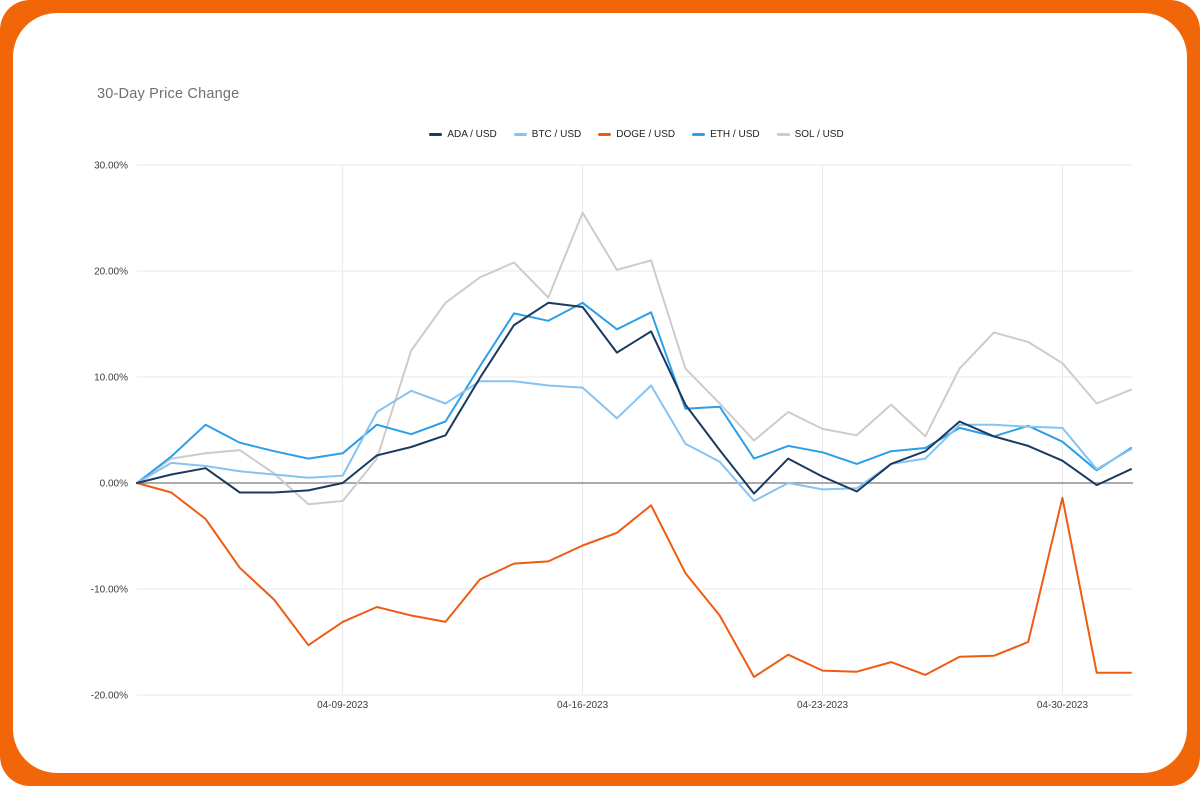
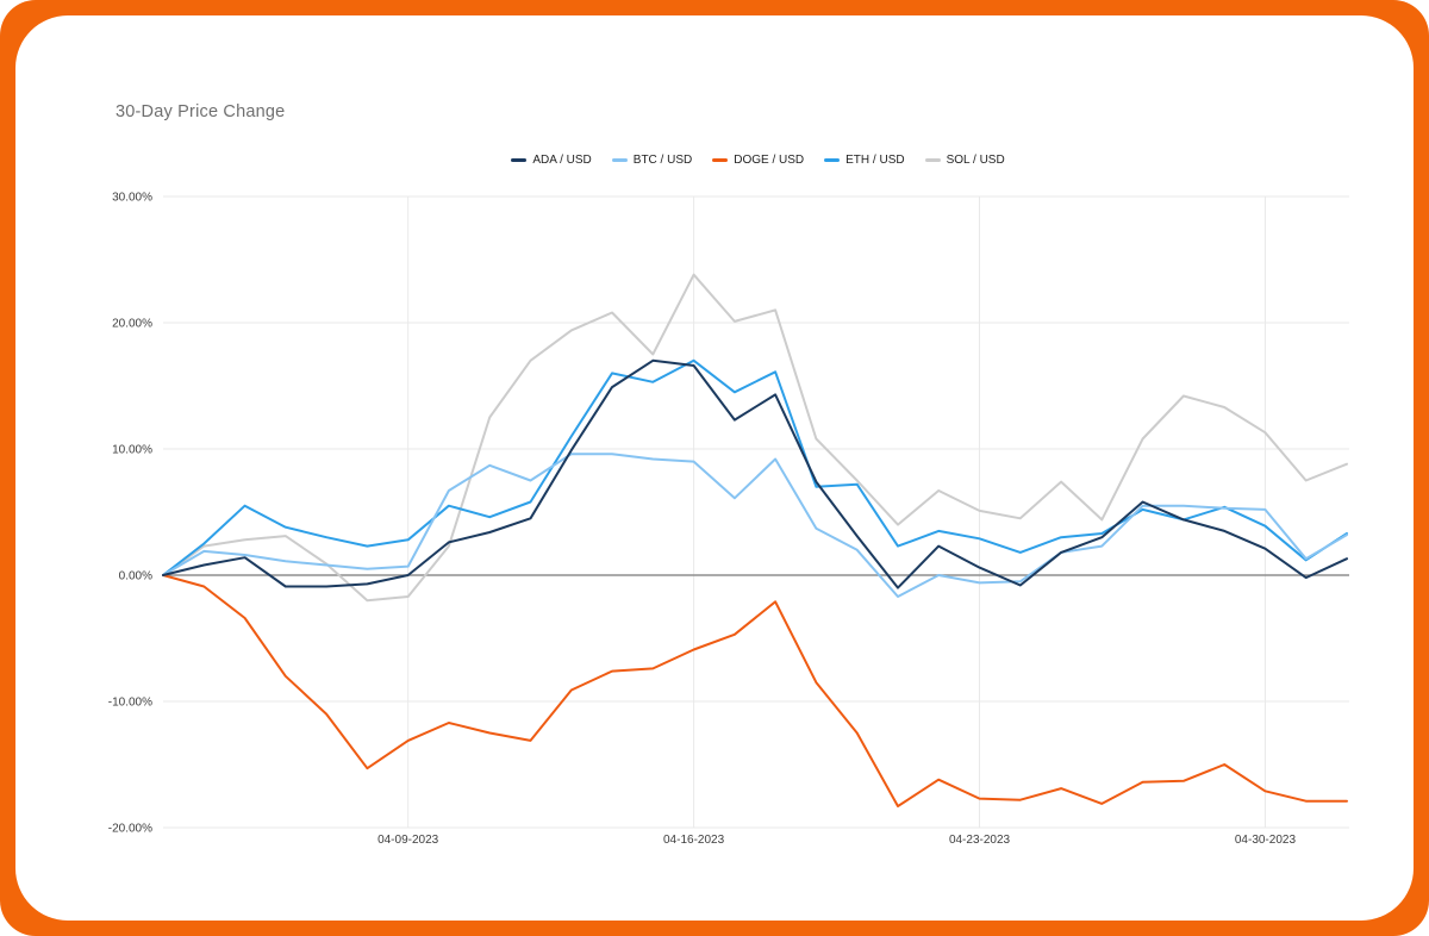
SOL / USD/04-16-2023: 25.5% -> 23.8%
DOGE / USD/04-30-2023: -1.4% -> -17.1%
